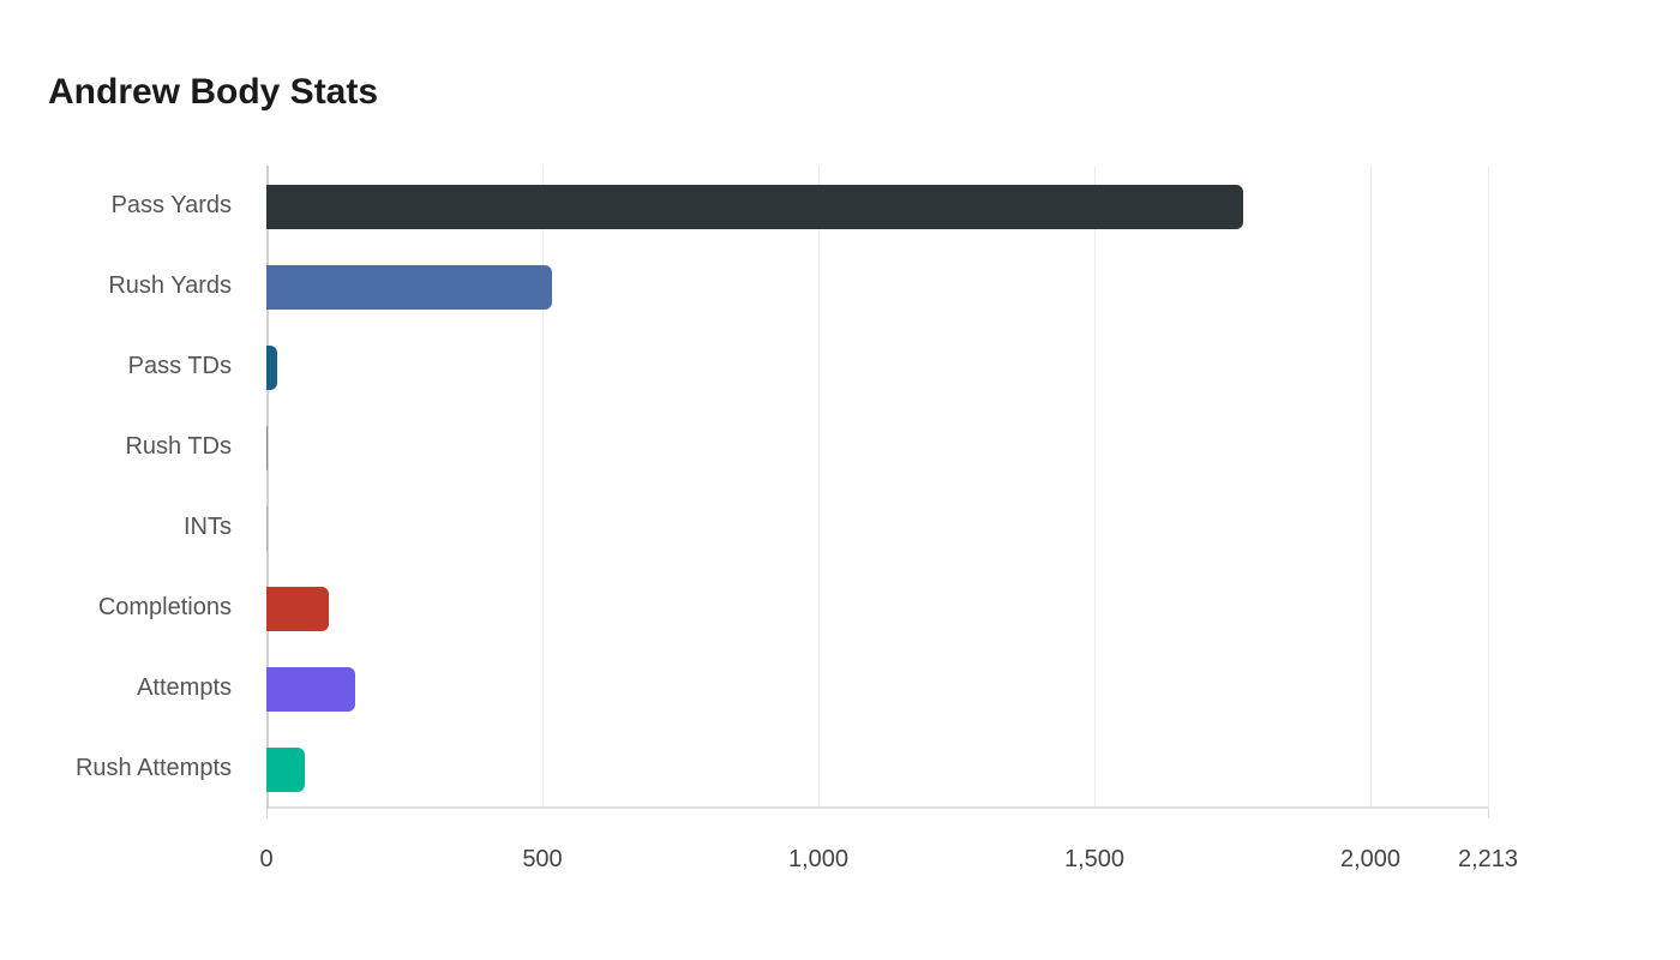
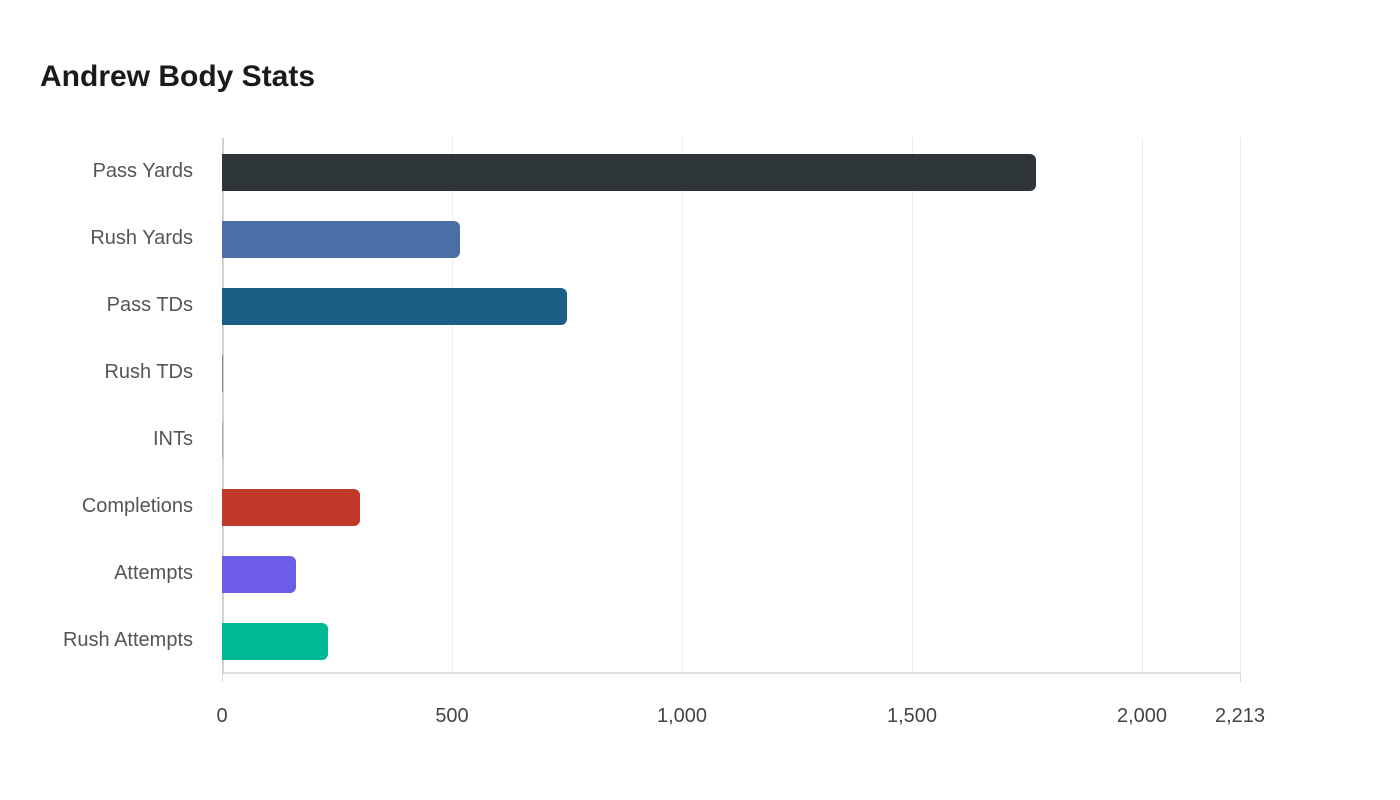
Pass TDs: 20 -> 750
Completions: 110 -> 300
Rush Attempts: 70 -> 230
